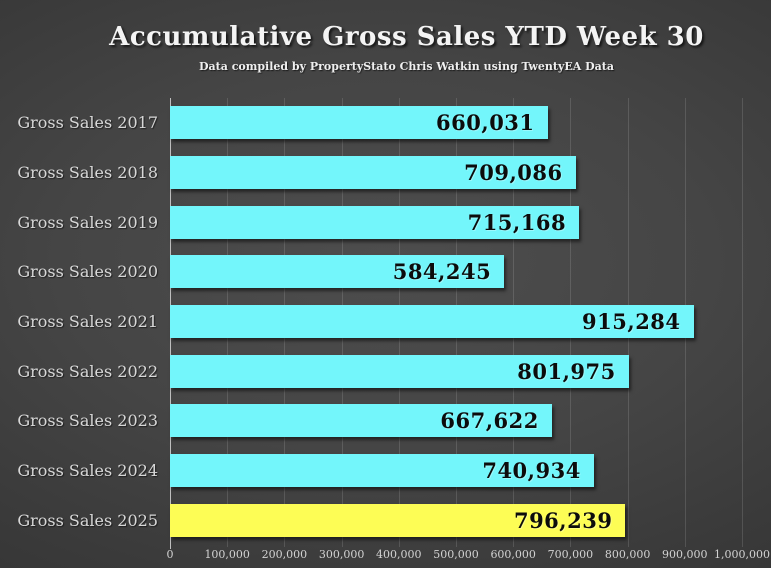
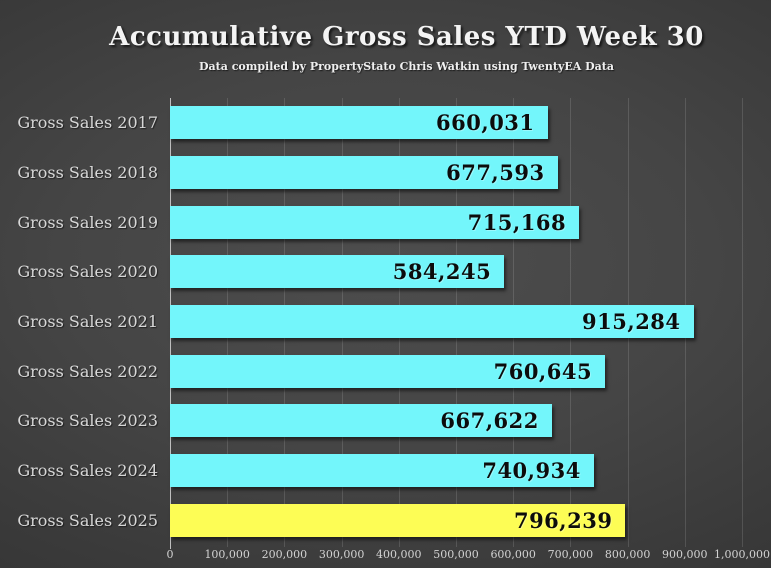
Gross Sales 2018: 709,086 -> 677,593
Gross Sales 2022: 801,975 -> 760,645
